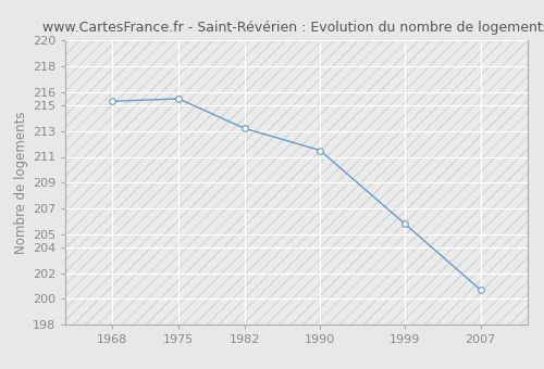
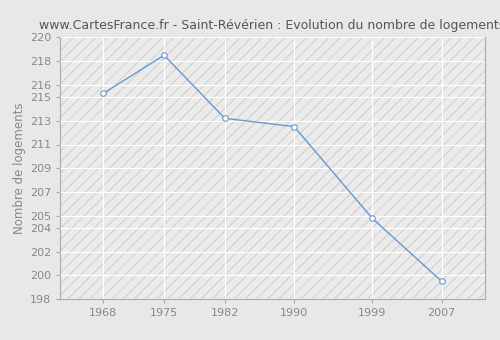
1975: 215.5 -> 218.5
1990: 211.5 -> 212.5
1999: 205.8 -> 204.8
2007: 200.7 -> 199.5
